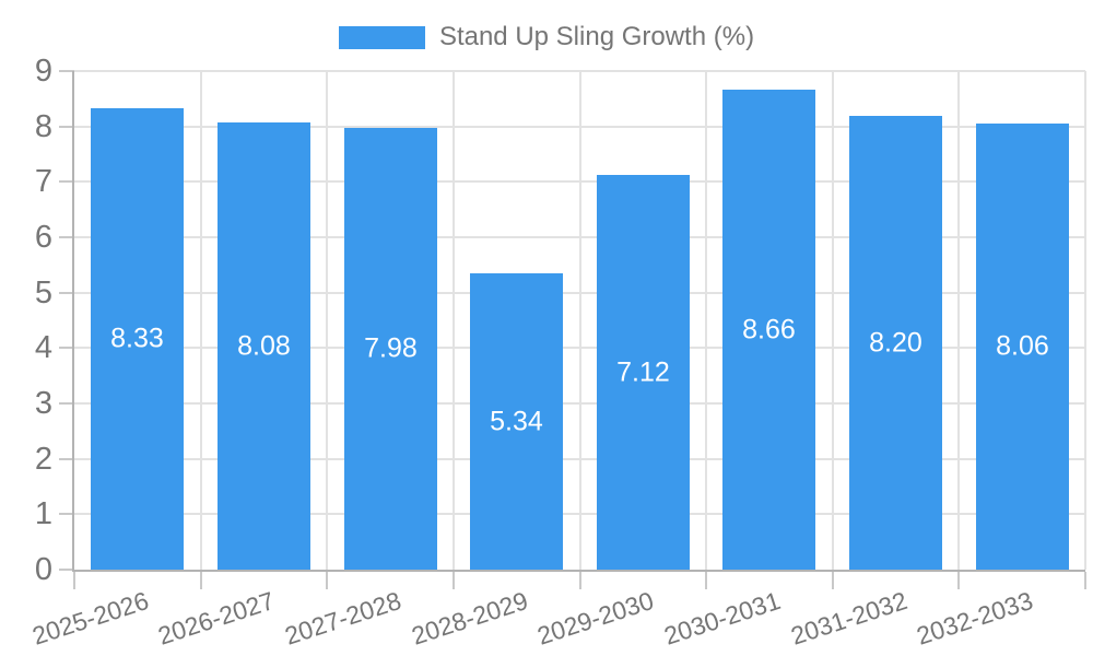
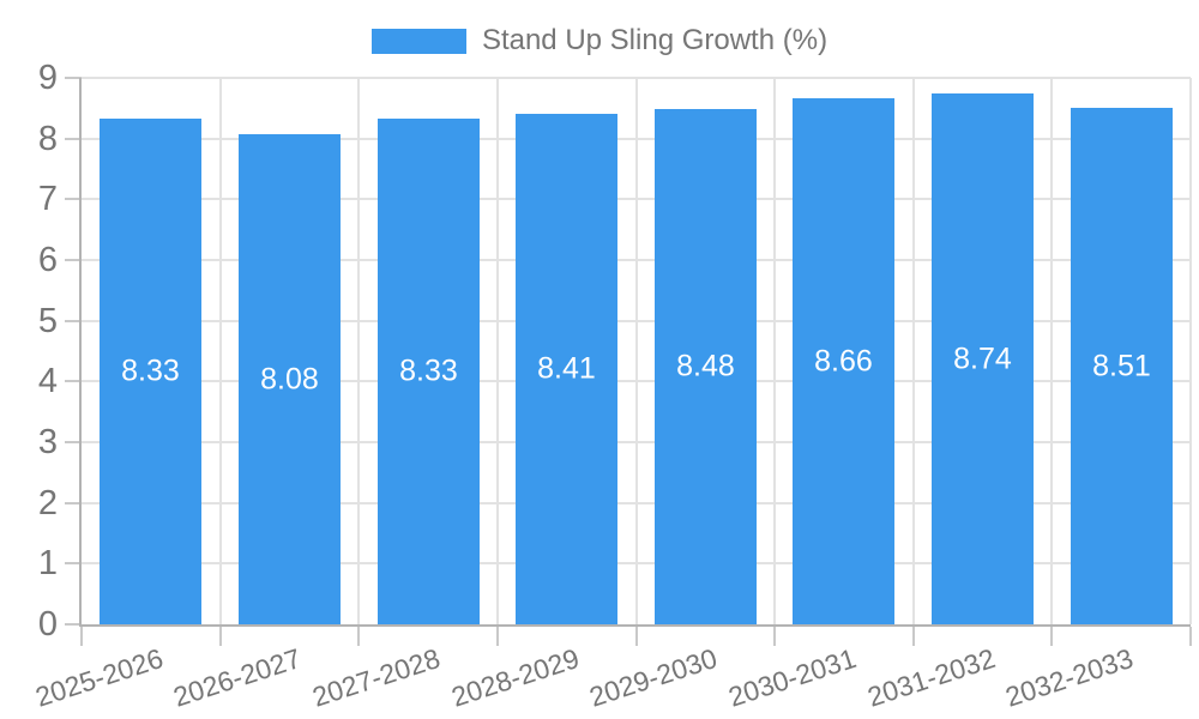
2027-2028: 7.98 -> 8.33
2028-2029: 5.34 -> 8.41
2029-2030: 7.12 -> 8.48
2031-2032: 8.20 -> 8.74
2032-2033: 8.06 -> 8.51
